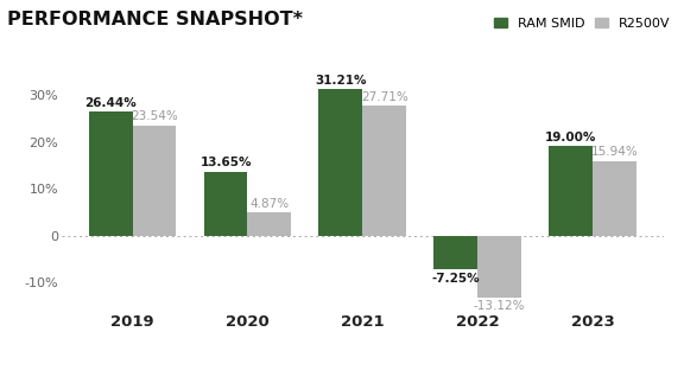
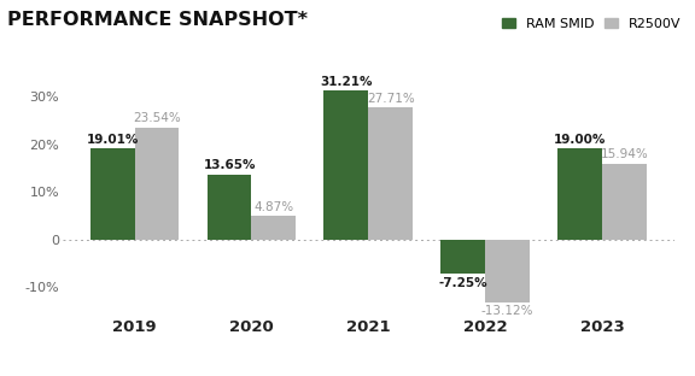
RAM SMID/2019: 26.44% -> 19.01%
